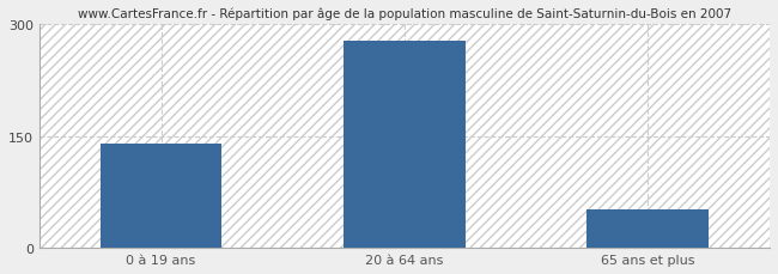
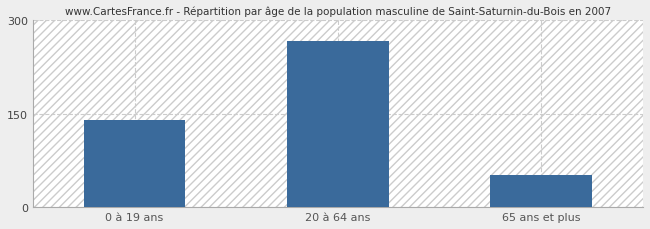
20 à 64 ans: 278 -> 266
